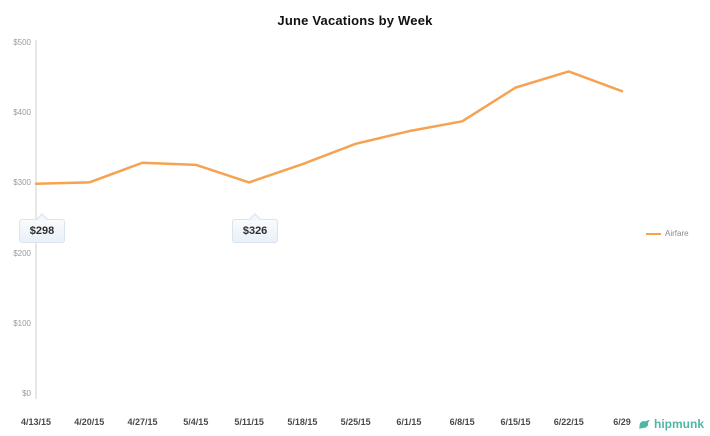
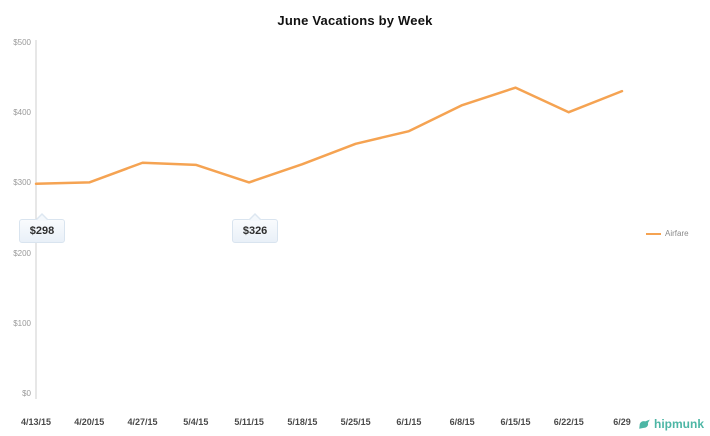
6/8/15: $390 -> $410
6/22/15: $460 -> $400
